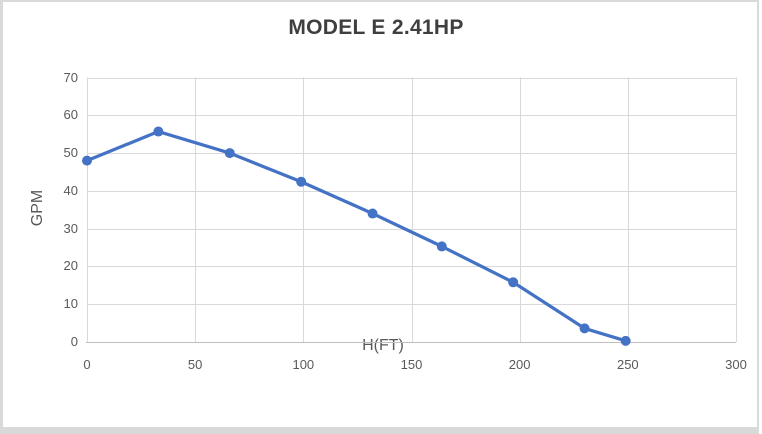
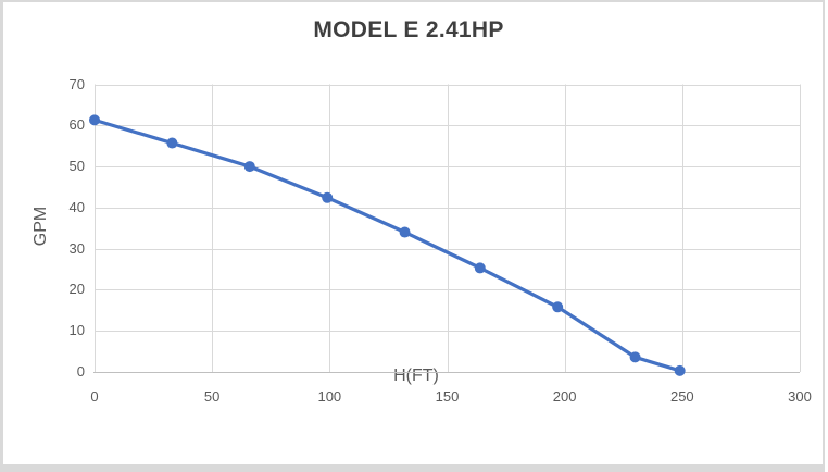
0: 48 -> 61
